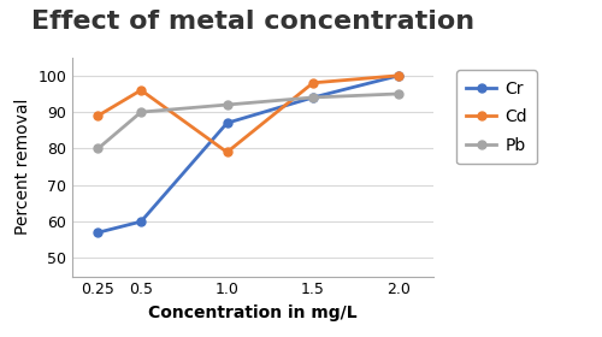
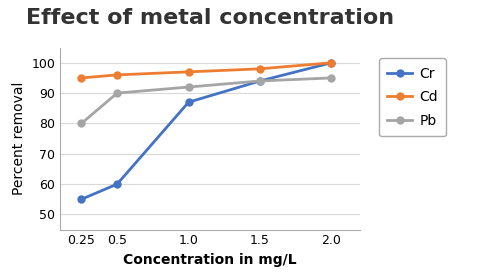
Cr/0.25: 57 -> 55
Cd/0.25: 89 -> 95
Cd/1.0: 79 -> 97
